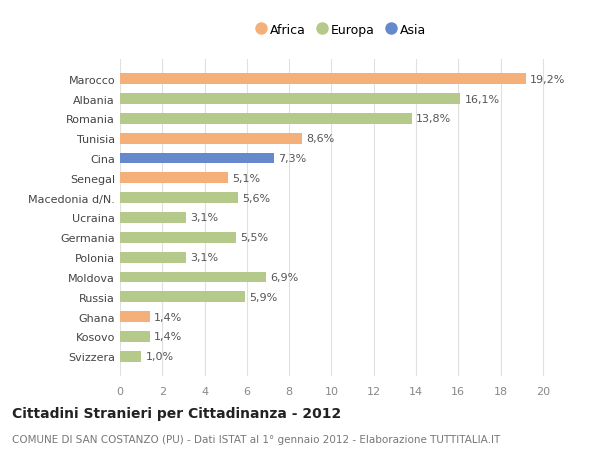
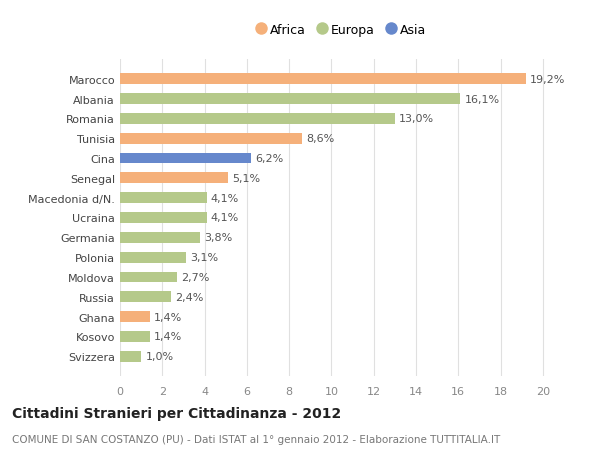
Romania: 13,8% -> 13,0%
Cina: 7,3% -> 6,2%
Macedonia d/N.: 5,6% -> 4,1%
Ucraina: 3,1% -> 4,1%
Germania: 5,5% -> 3,8%
Moldova: 6,9% -> 2,7%
Russia: 5,9% -> 2,4%
